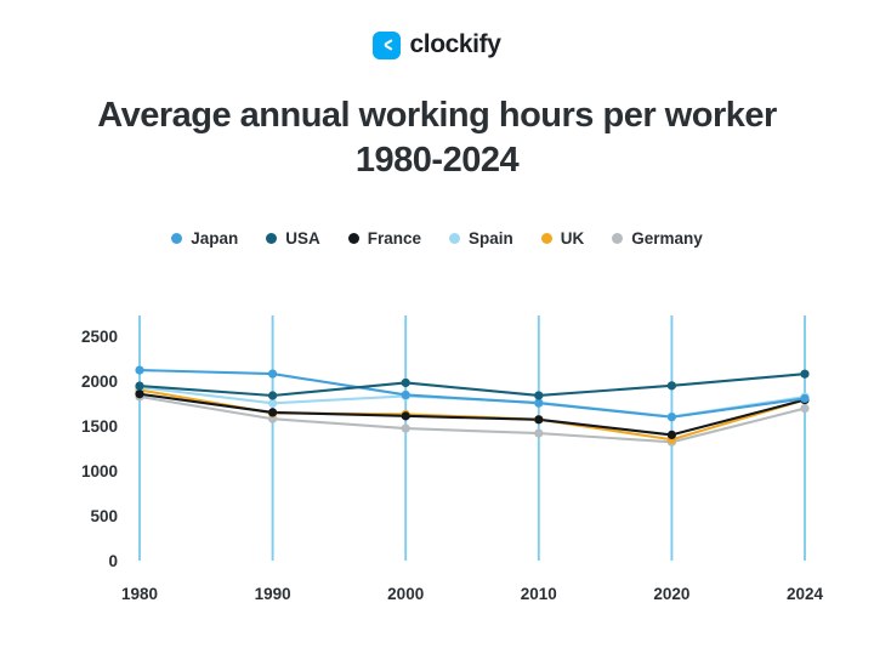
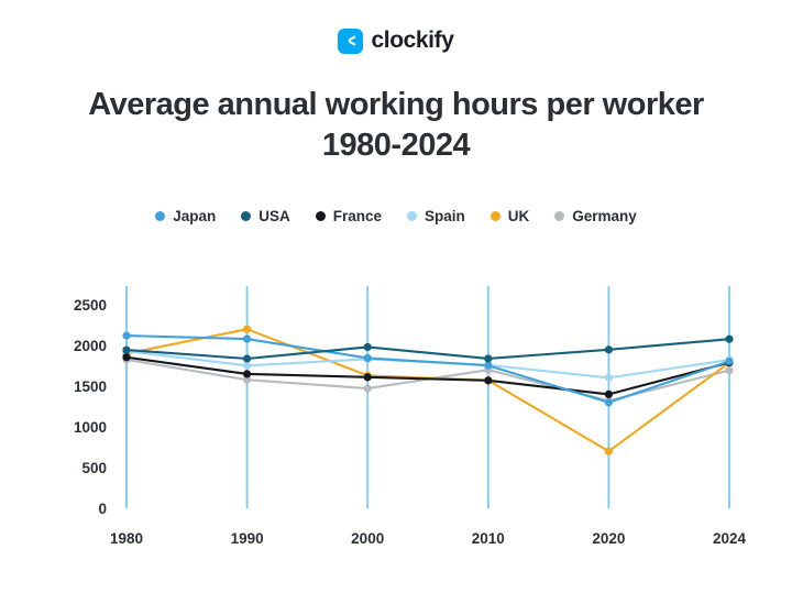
UK/1990: 1600 -> 2200
Germany/2010: 1400 -> 1700
Japan/2020: 1600 -> 1300
UK/2020: 1300 -> 700
